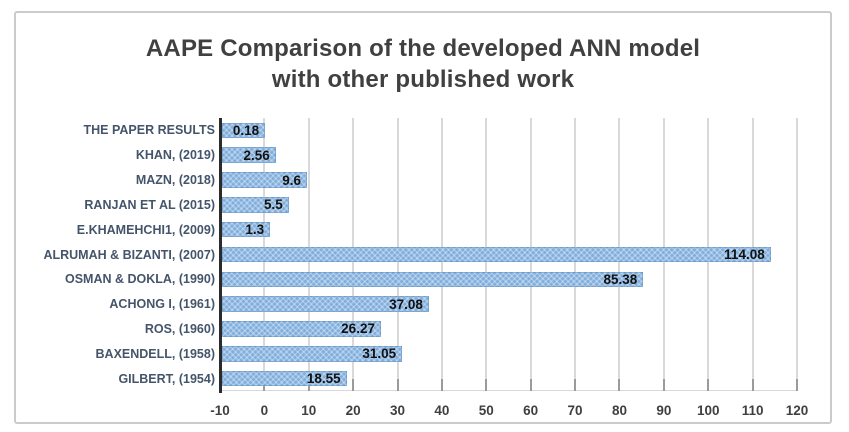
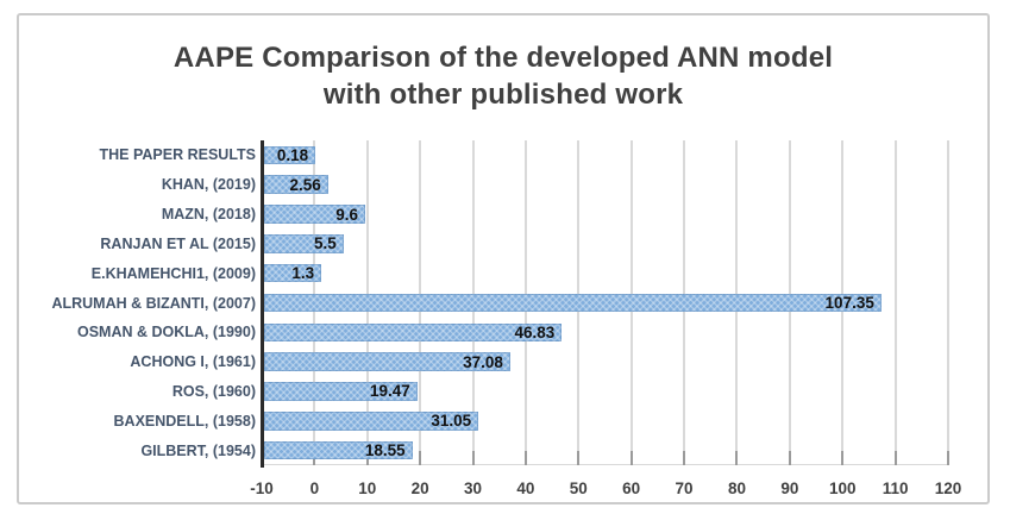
ALRUMAH & BIZANTI, (2007): 114.08 -> 107.35
OSMAN & DOKLA, (1990): 85.38 -> 46.83
ROS, (1960): 26.27 -> 19.47
